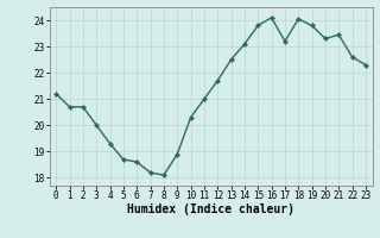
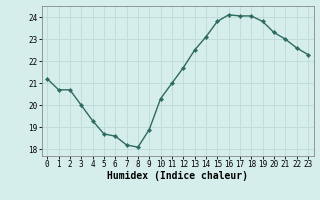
17: 23.20 -> 24.05
21: 23.45 -> 23.00
